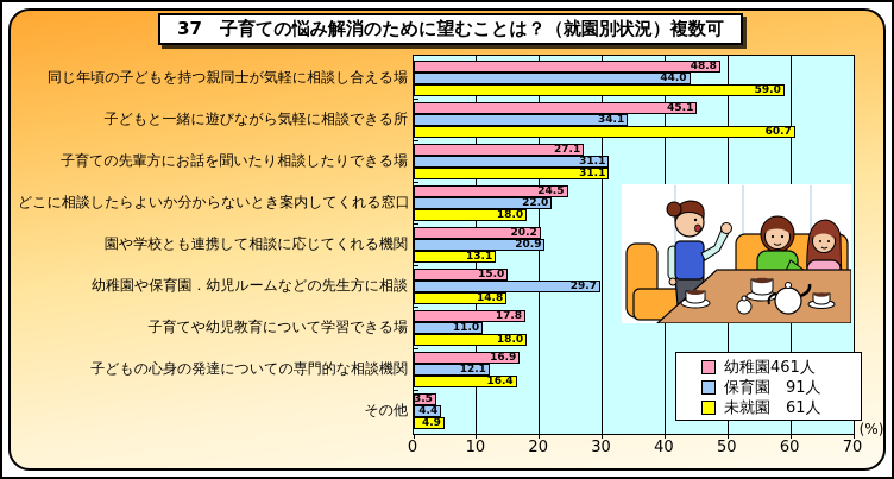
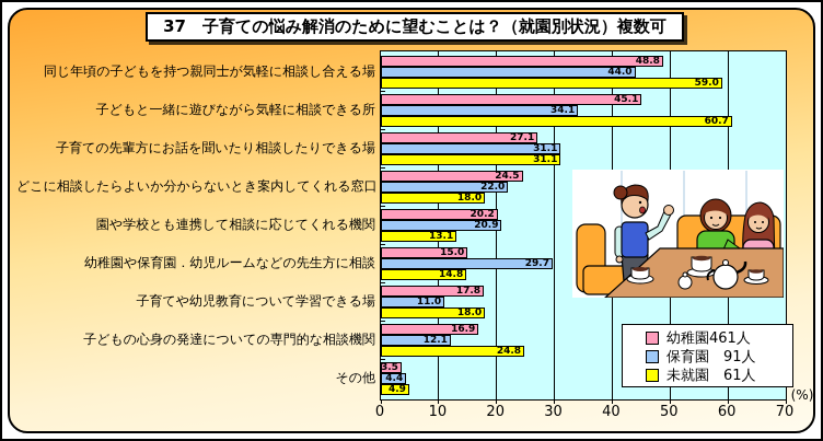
未就園 61人/子どもの心身の発達についての専門的な相談機関: 16.4 -> 24.8
